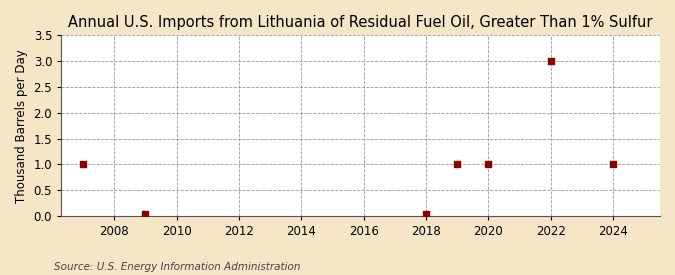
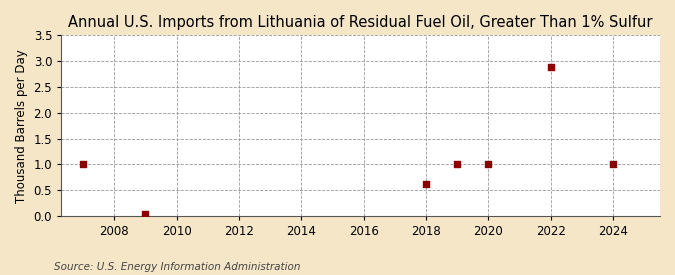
2018: 0.03 -> 0.62
2022: 3.00 -> 2.88
